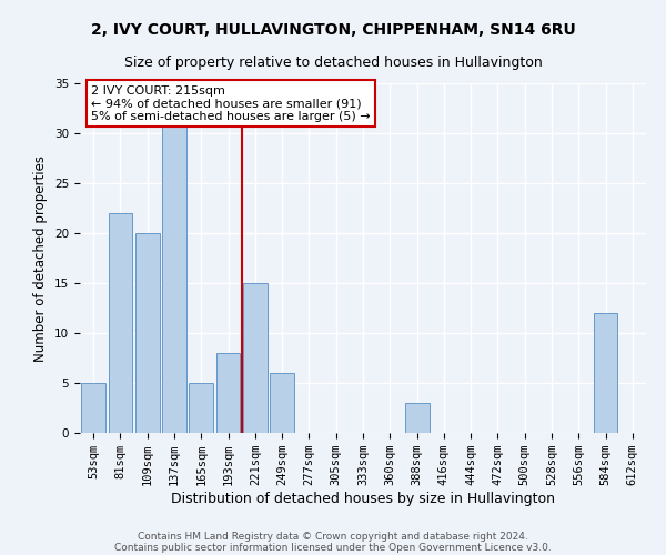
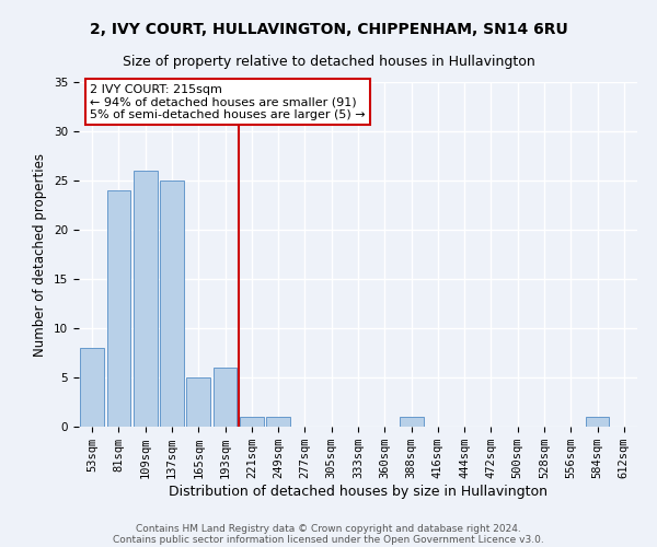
53sqm: 5 -> 8
81sqm: 22 -> 24
109sqm: 20 -> 26
137sqm: 31 -> 25
193sqm: 8 -> 6
221sqm: 15 -> 1
249sqm: 6 -> 1
388sqm: 3 -> 1
584sqm: 12 -> 1
